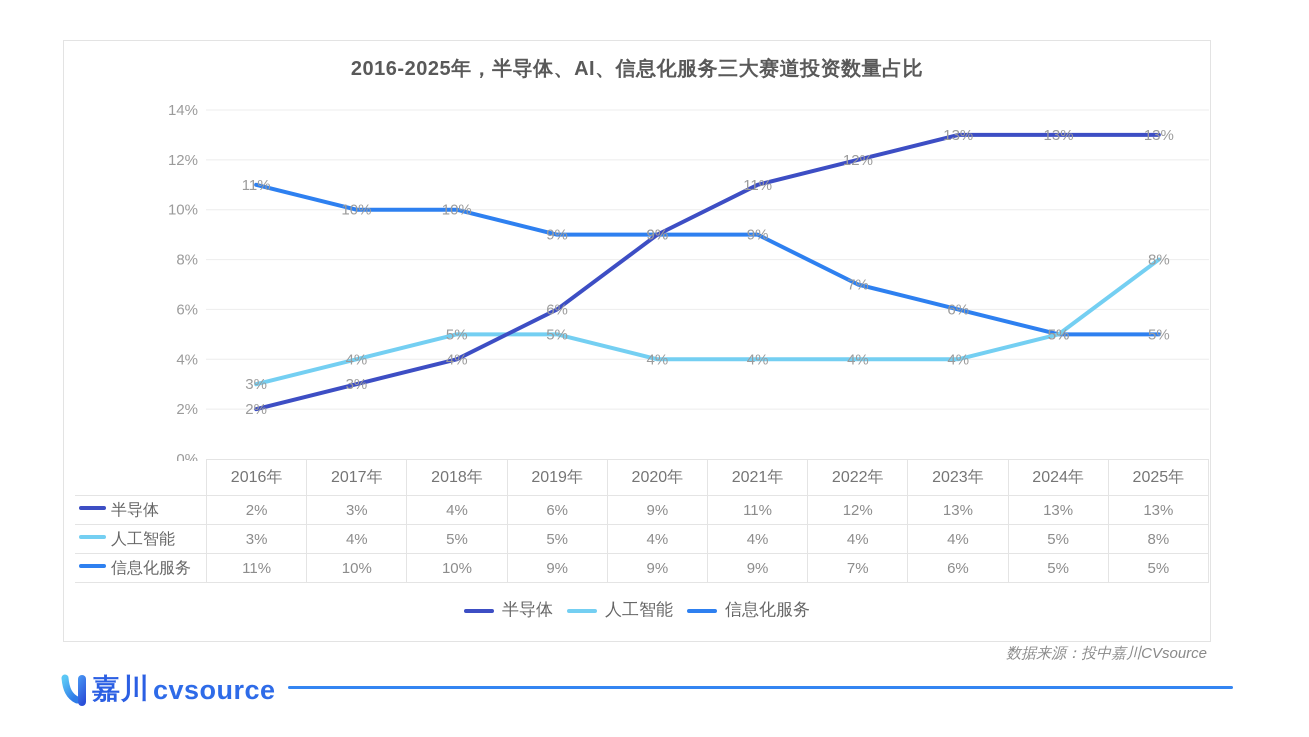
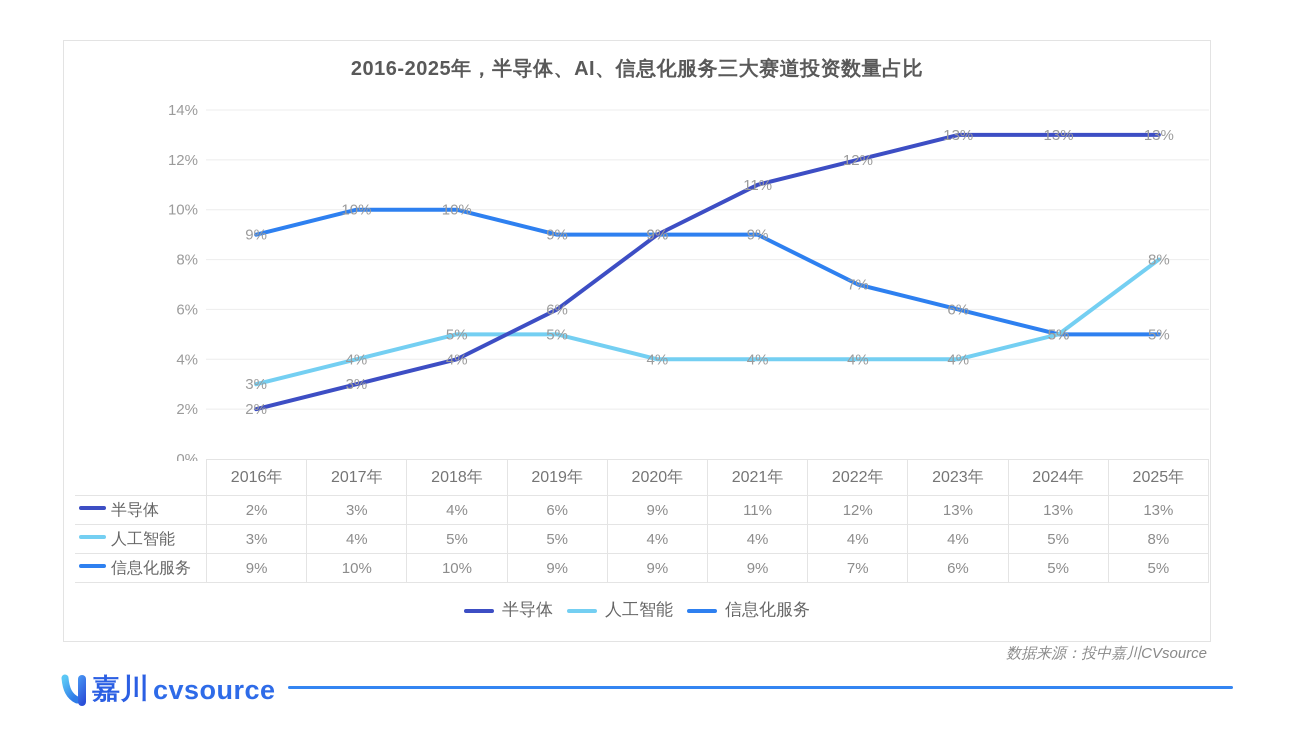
信息化服务/2016年: 11% -> 9%
